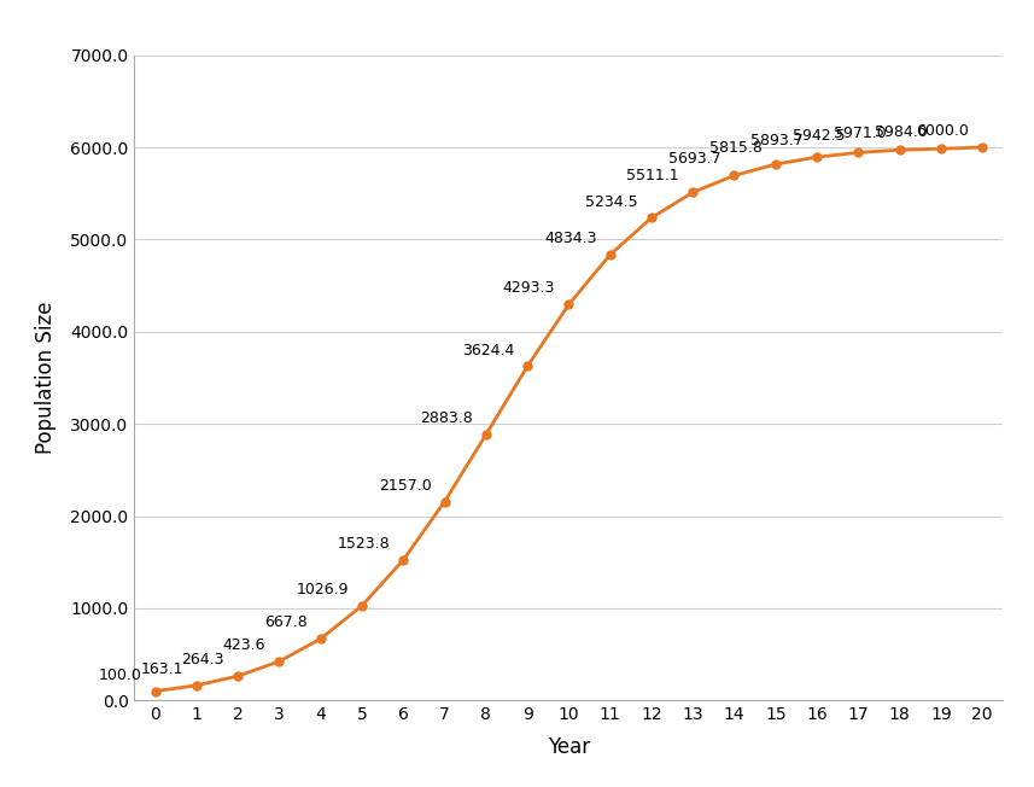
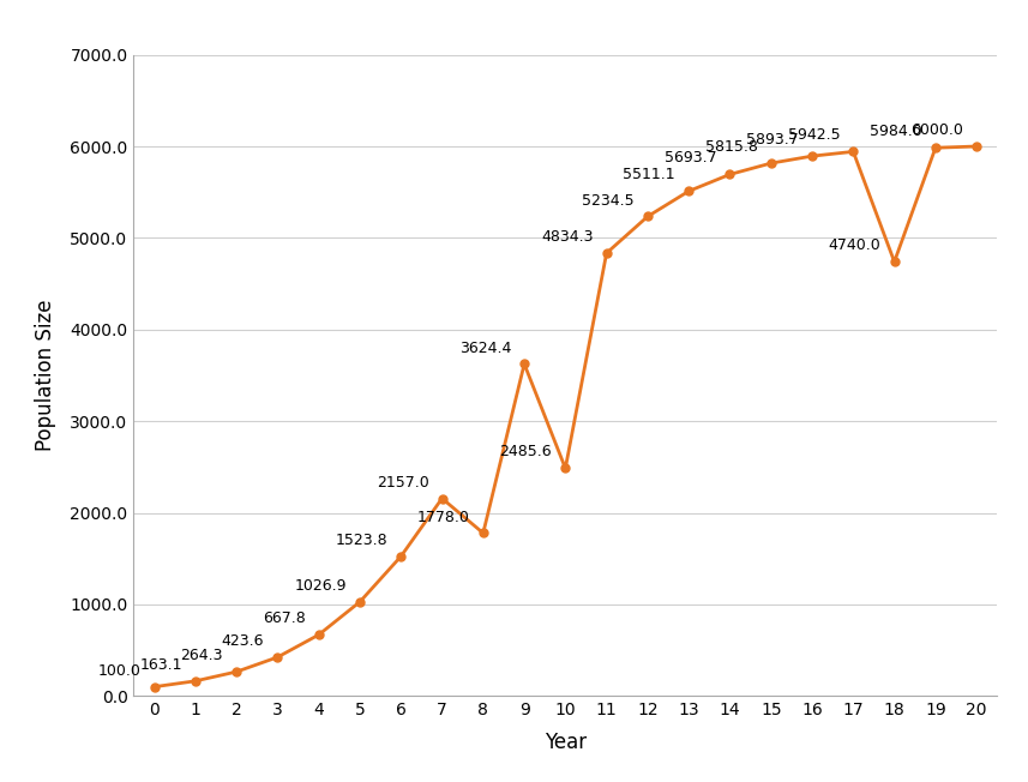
8: 2883.8 -> 1778.0
10: 4293.3 -> 2485.6
18: 5970 -> 4740
